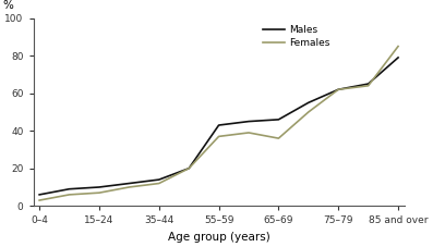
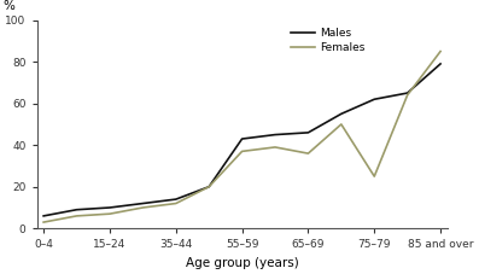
Females/75–79: 62 -> 25
